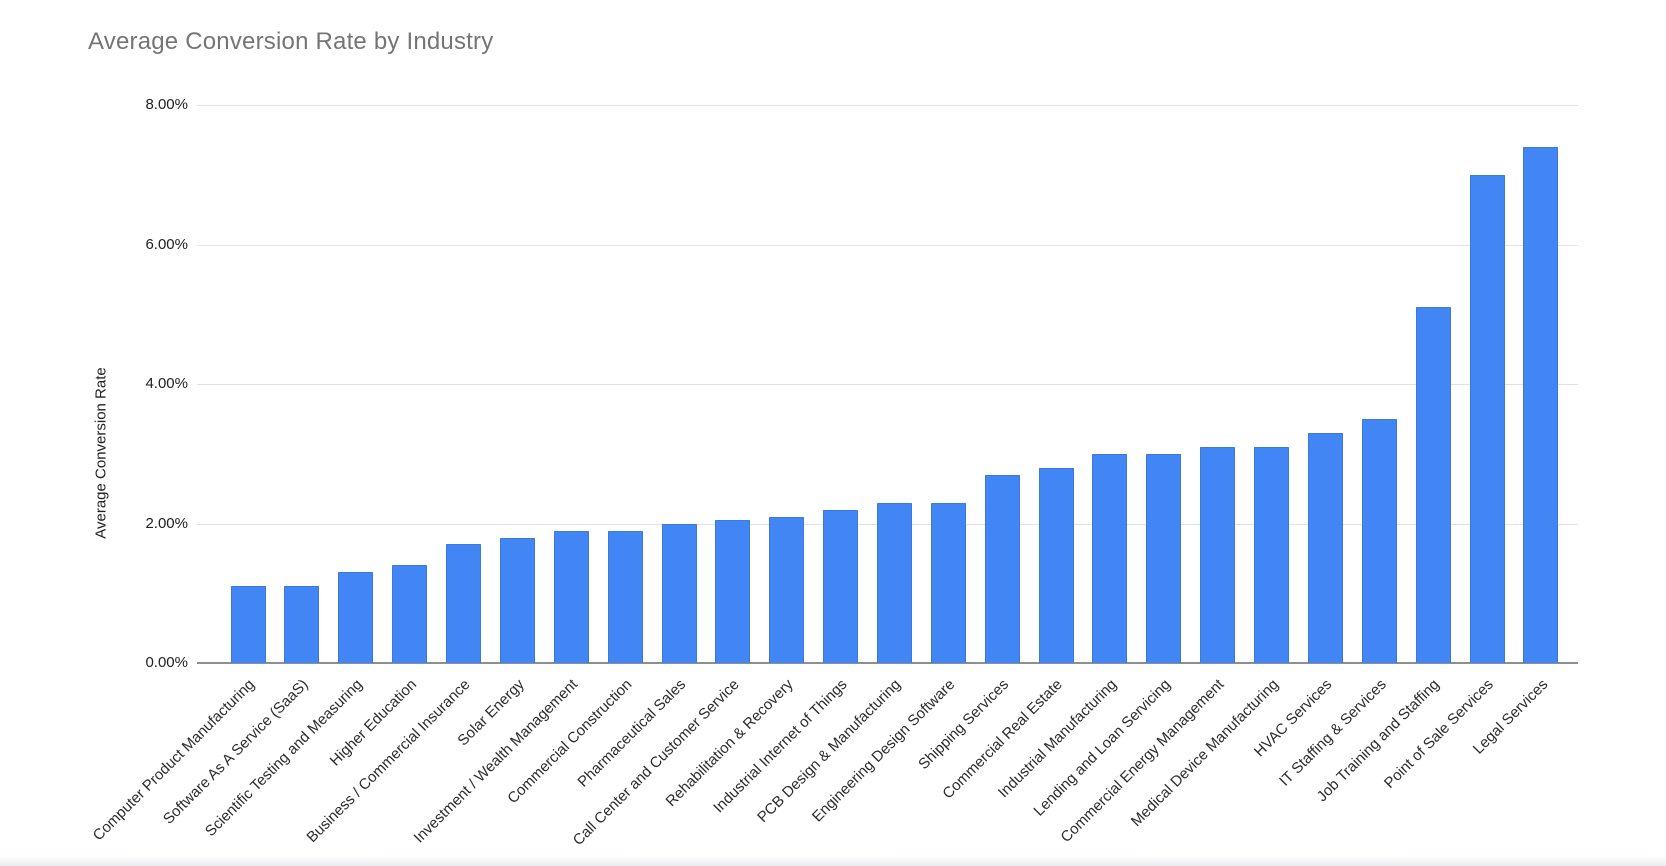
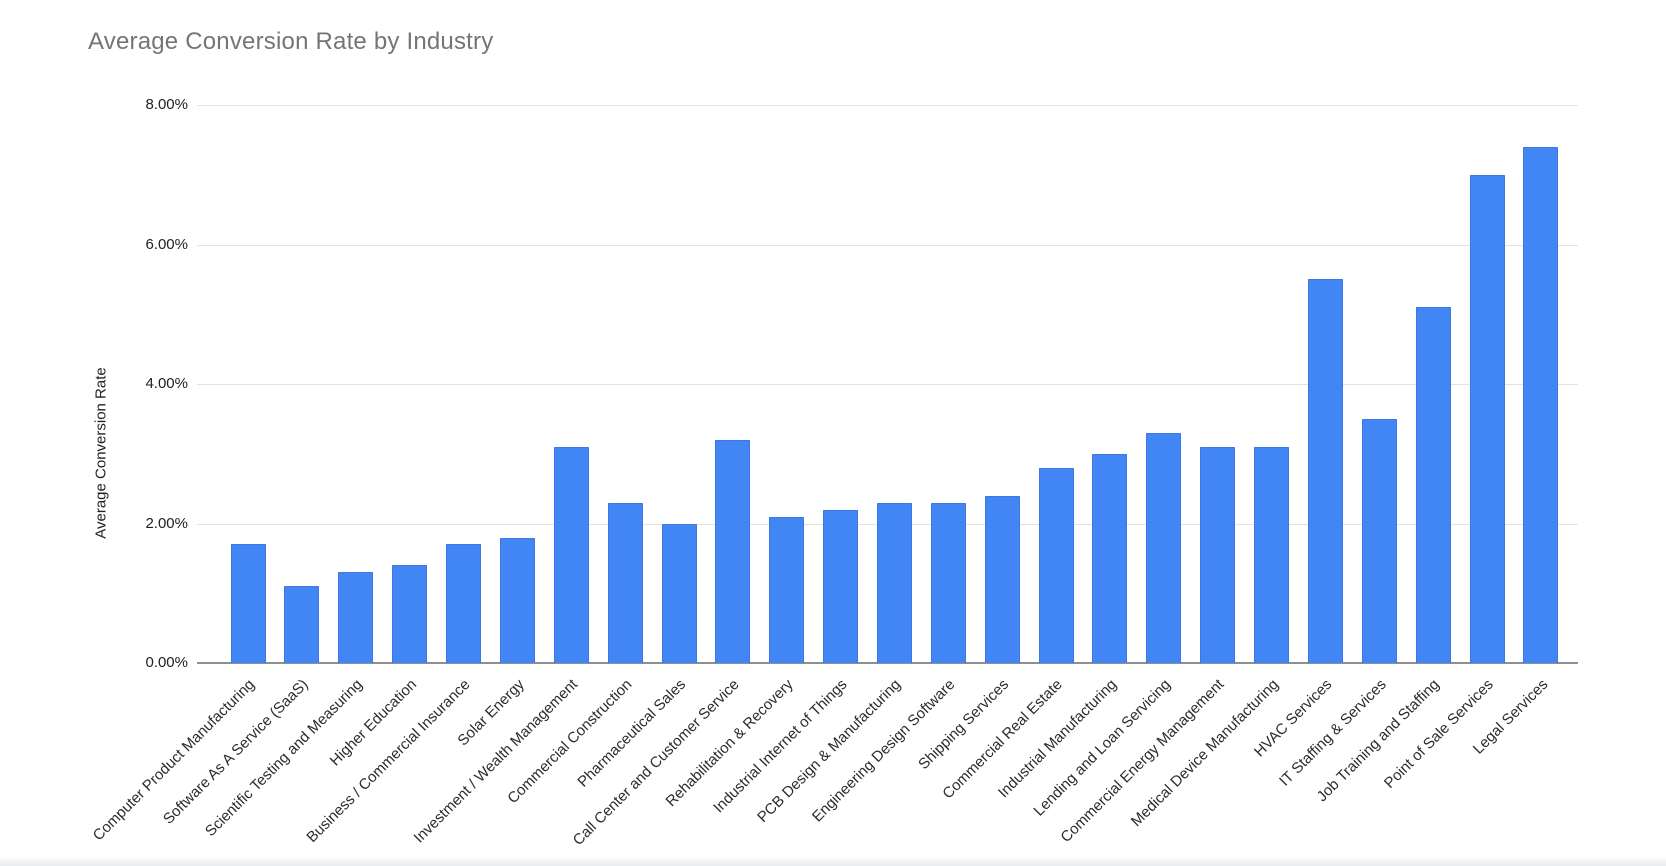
Computer Product Manufacturing: 1.1% -> 1.7%
Investment / Wealth Management: 1.9% -> 3.1%
Commercial Construction: 1.9% -> 2.3%
Call Center and Customer Service: 2.0% -> 3.2%
Shipping Services: 2.7% -> 2.4%
Lending and Loan Servicing: 3.0% -> 3.3%
HVAC Services: 3.3% -> 5.5%
